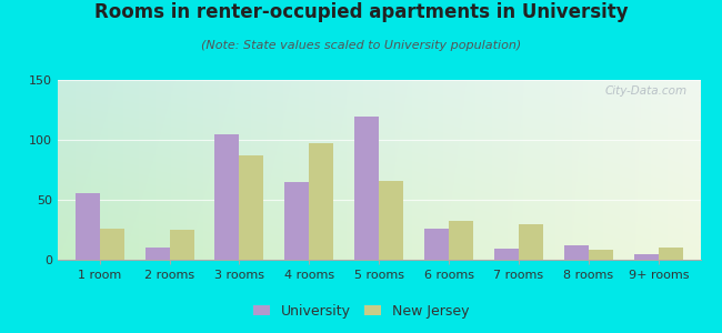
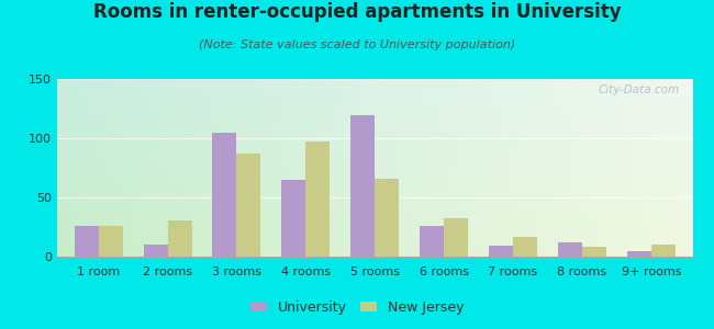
University/1 room: 56 -> 26
New Jersey/2 rooms: 25 -> 31
New Jersey/7 rooms: 30 -> 17
